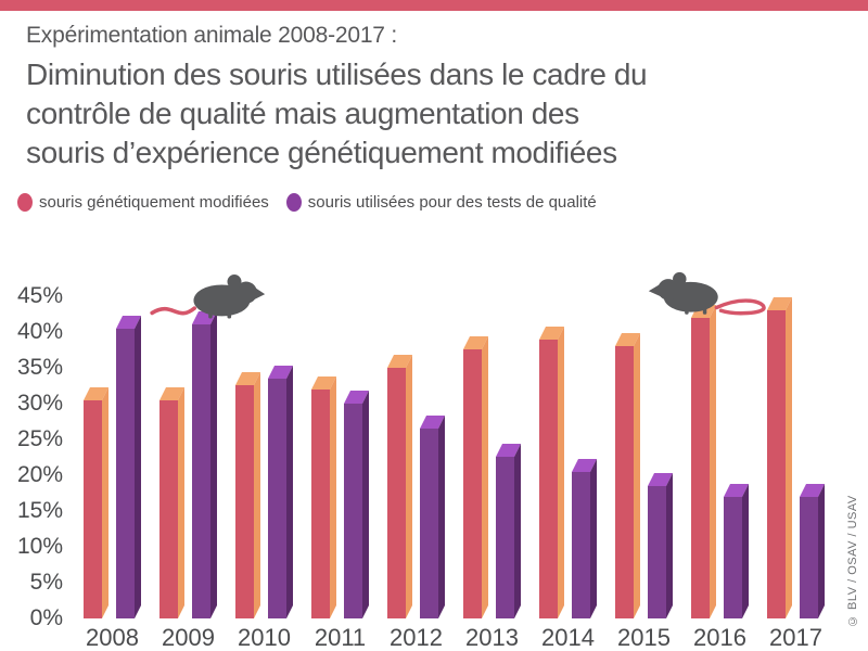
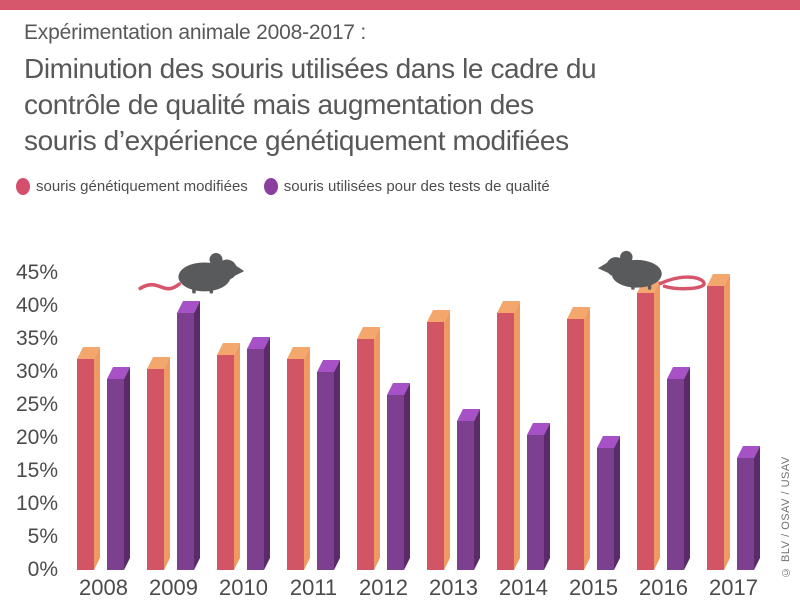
souris génétiquement modifiées/2008: 30% -> 32%
souris utilisées pour des tests de qualité/2008: 40% -> 29%
souris utilisées pour des tests de qualité/2009: 41% -> 39%
souris utilisées pour des tests de qualité/2016: 17% -> 29%
